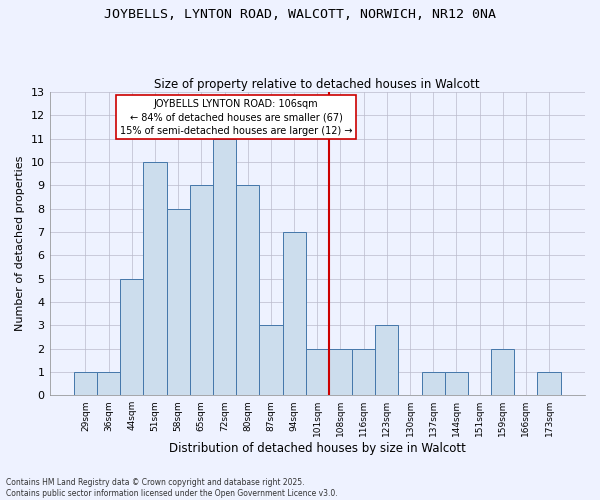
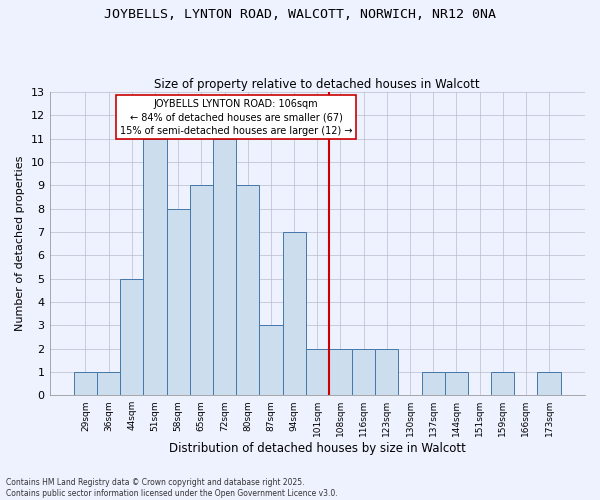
51sqm: 10 -> 11
123sqm: 3 -> 2
159sqm: 2 -> 1
